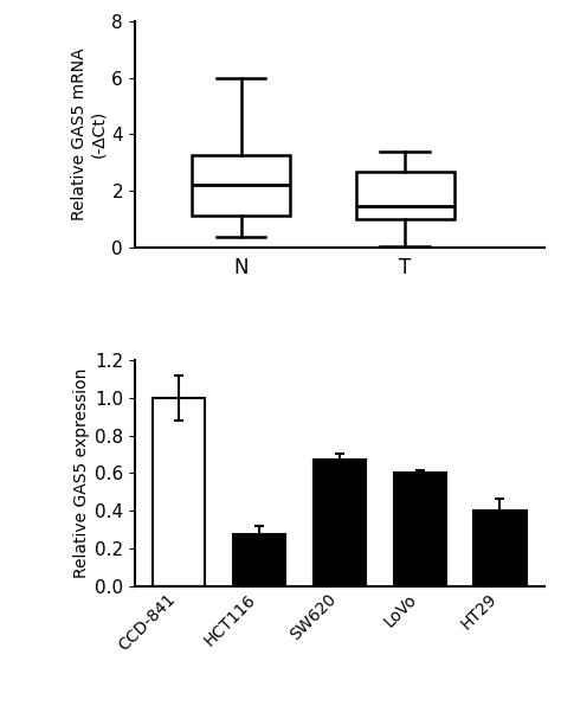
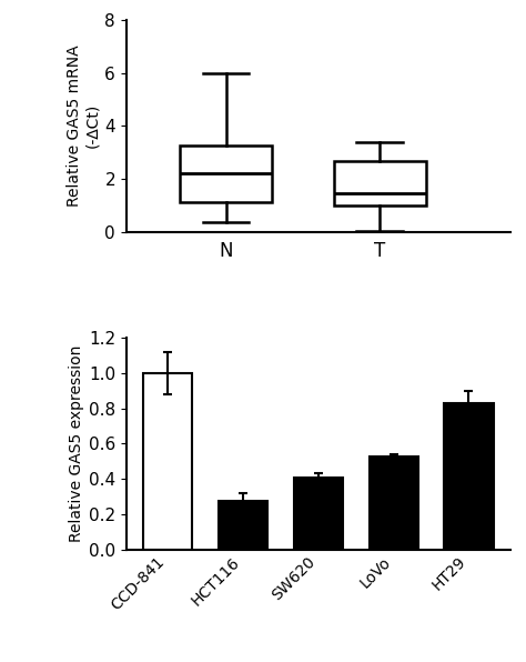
SW620: 0.67 -> 0.41
LoVo: 0.60 -> 0.53
HT29: 0.40 -> 0.83
